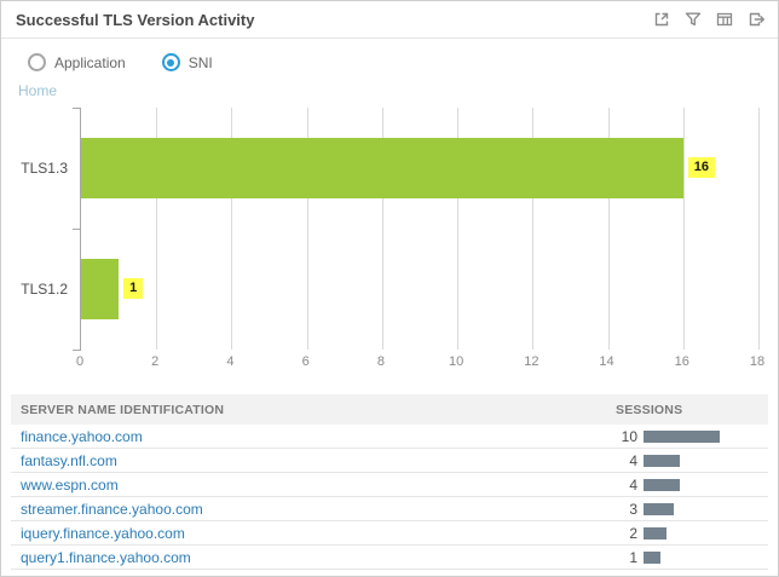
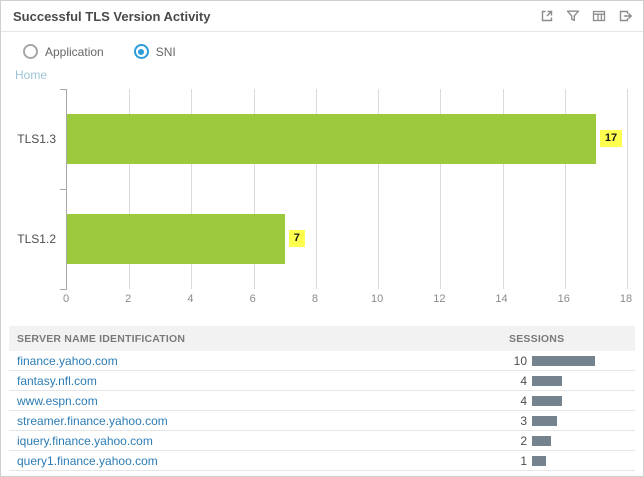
TLS1.3: 16 -> 17
TLS1.2: 1 -> 7
